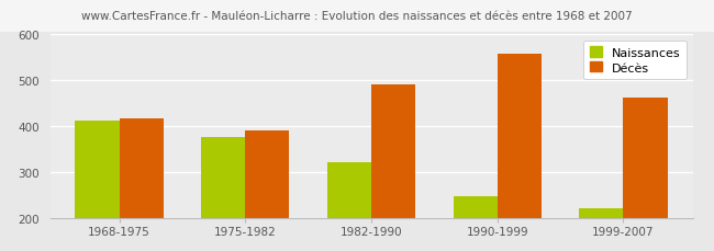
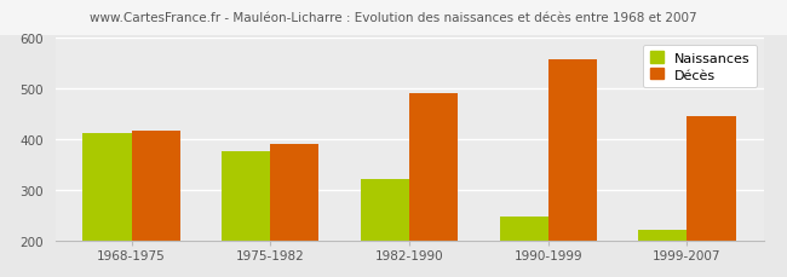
Décès/1999-2007: 463 -> 445
